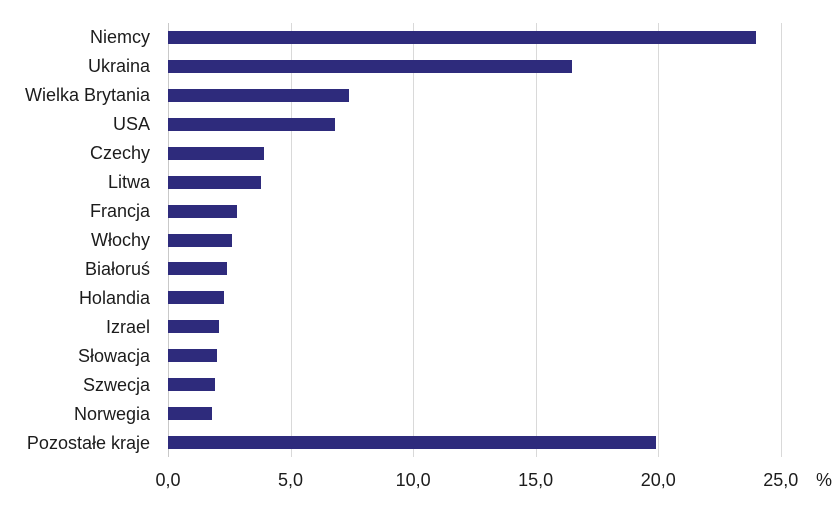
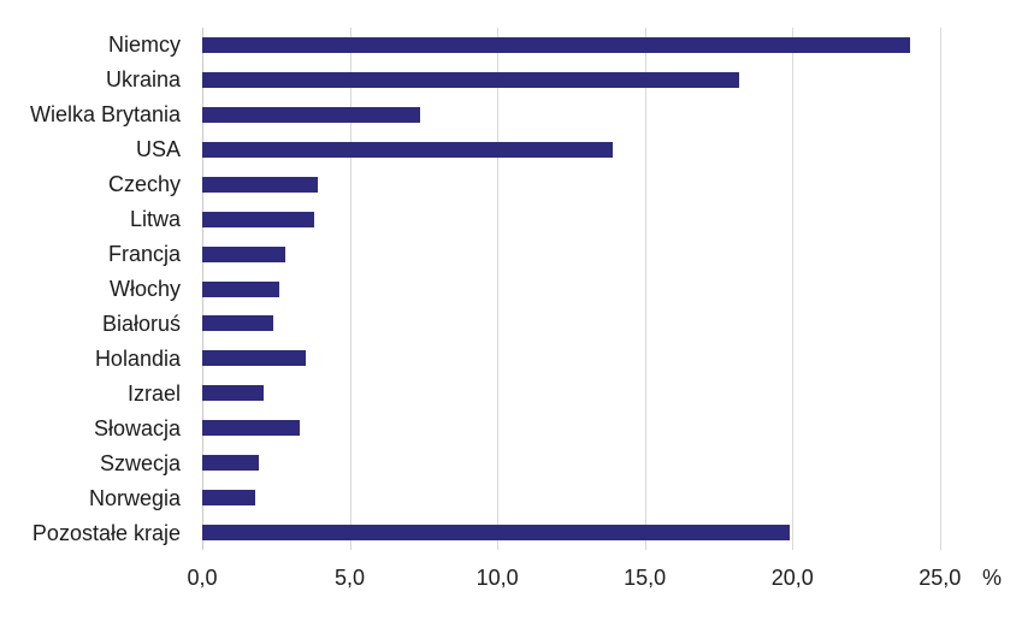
Ukraina: 16,5 -> 18,2
USA: 6,8 -> 13,9
Holandia: 2,3 -> 3,5
Słowacja: 2,0 -> 3,3
